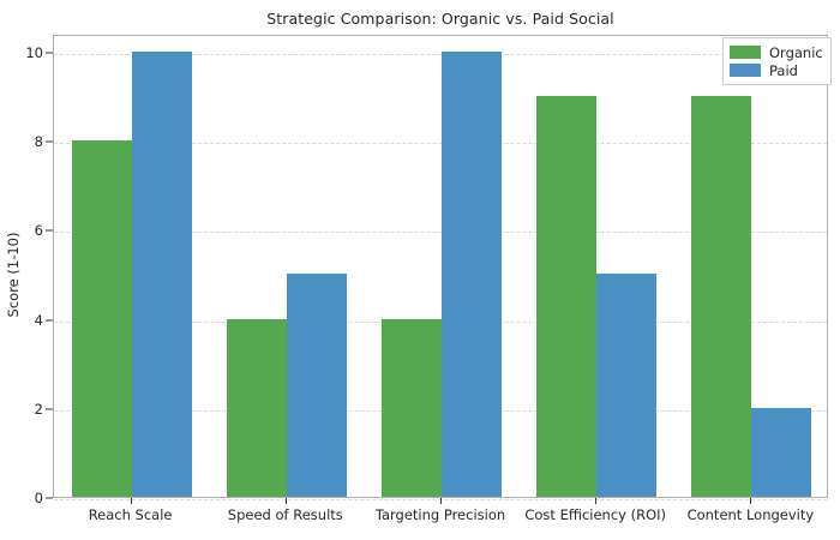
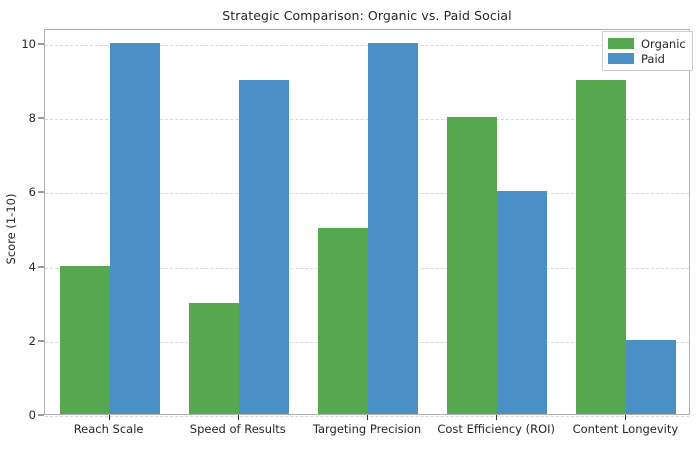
Organic/Reach Scale: 8 -> 4
Organic/Speed of Results: 4 -> 3
Paid/Speed of Results: 5 -> 9
Organic/Targeting Precision: 4 -> 5
Organic/Cost Efficiency (ROI): 9 -> 8
Paid/Cost Efficiency (ROI): 5 -> 6
